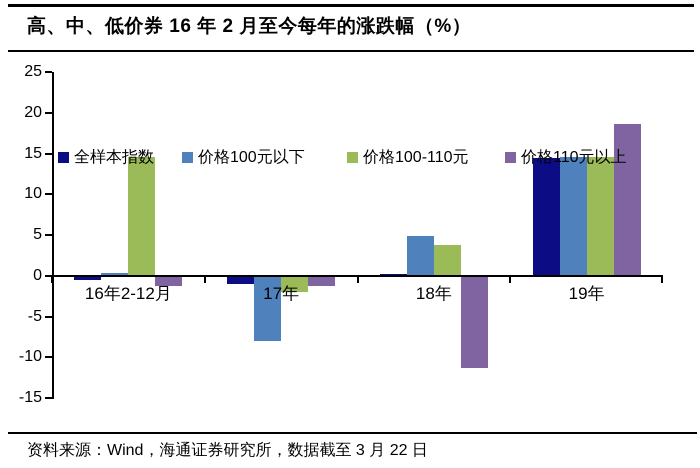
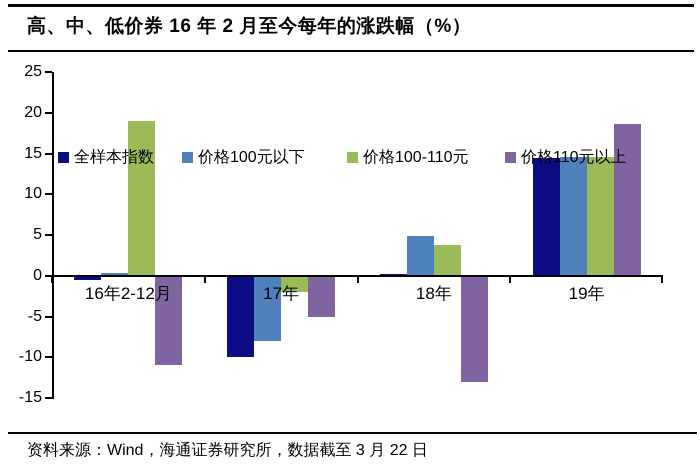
价格100-110元/16年2-12月: 15 -> 19
价格110元以上/16年2-12月: -1 -> -11
全样本指数/17年: -1 -> -10
价格110元以上/17年: -1 -> -5
价格110元以上/18年: -11 -> -13
